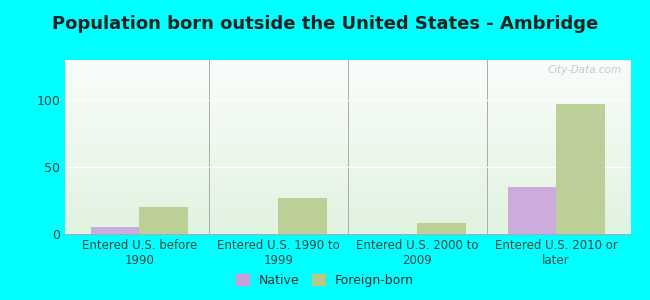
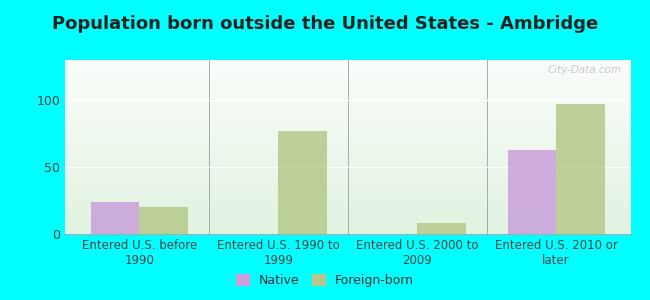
Native/Entered U.S. before 1990: 5 -> 24
Foreign-born/Entered U.S. 1990 to 1999: 27 -> 77
Native/Entered U.S. 2010 or later: 35 -> 63
